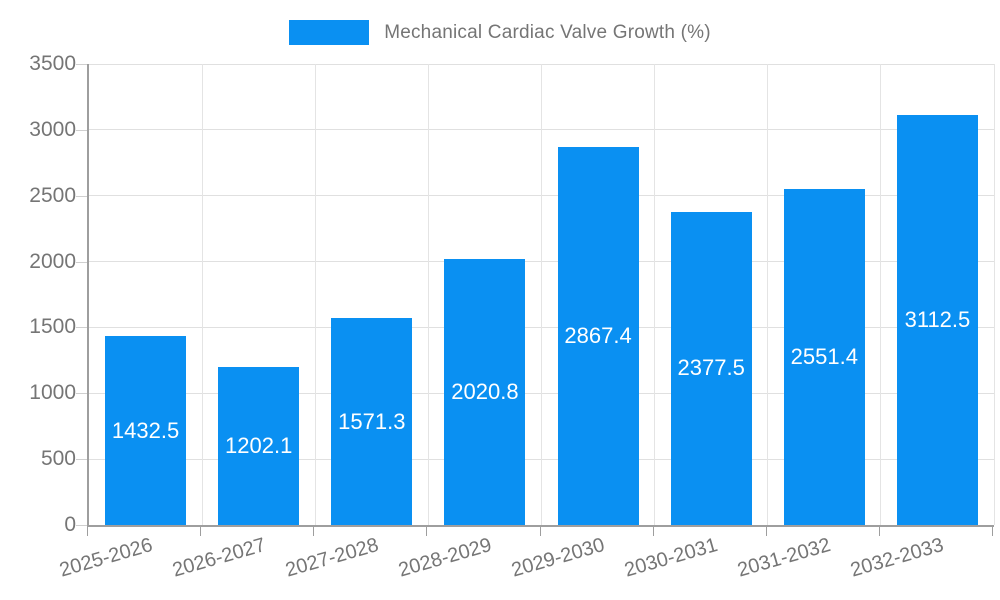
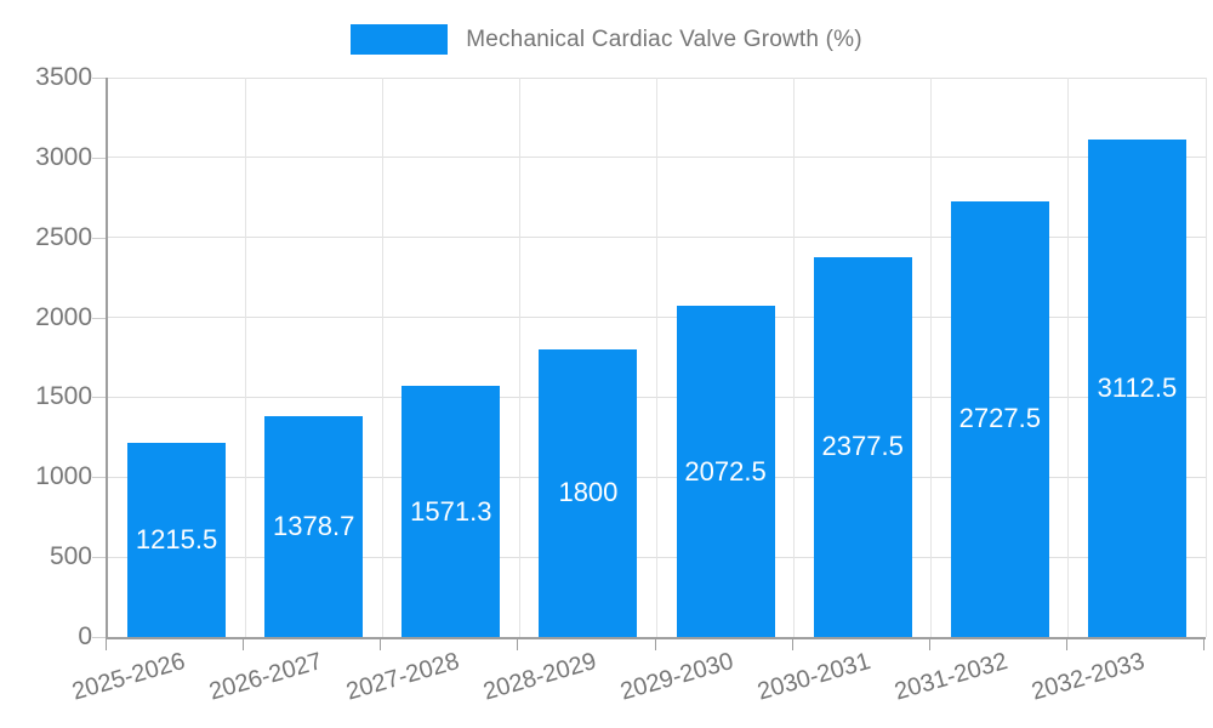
2025-2026: 1432.5 -> 1215.5
2026-2027: 1202.1 -> 1378.7
2028-2029: 2020.8 -> 1800
2029-2030: 2867.4 -> 2072.5
2031-2032: 2551.4 -> 2727.5
